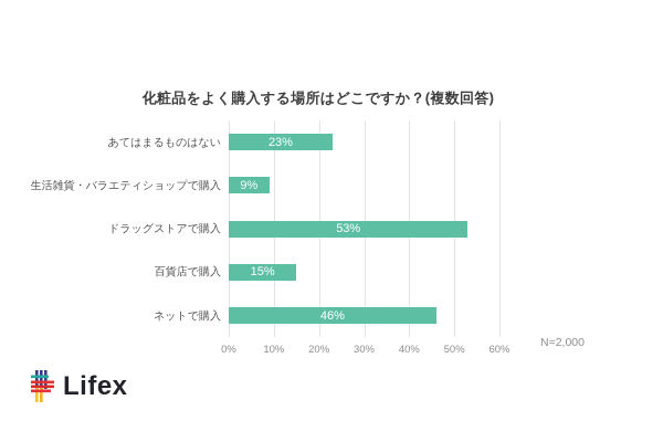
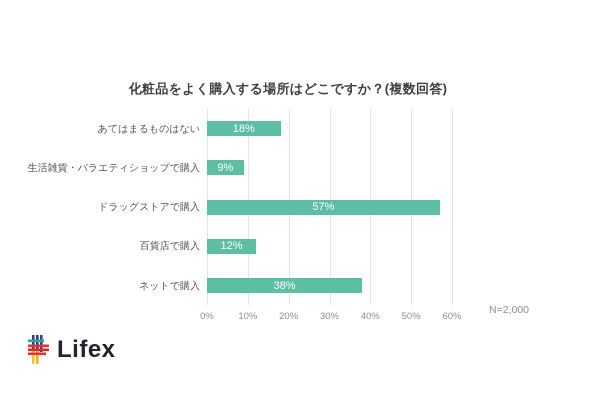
あてはまるものはない: 23% -> 18%
ドラッグストアで購入: 53% -> 57%
百貨店で購入: 15% -> 12%
ネットで購入: 46% -> 38%
